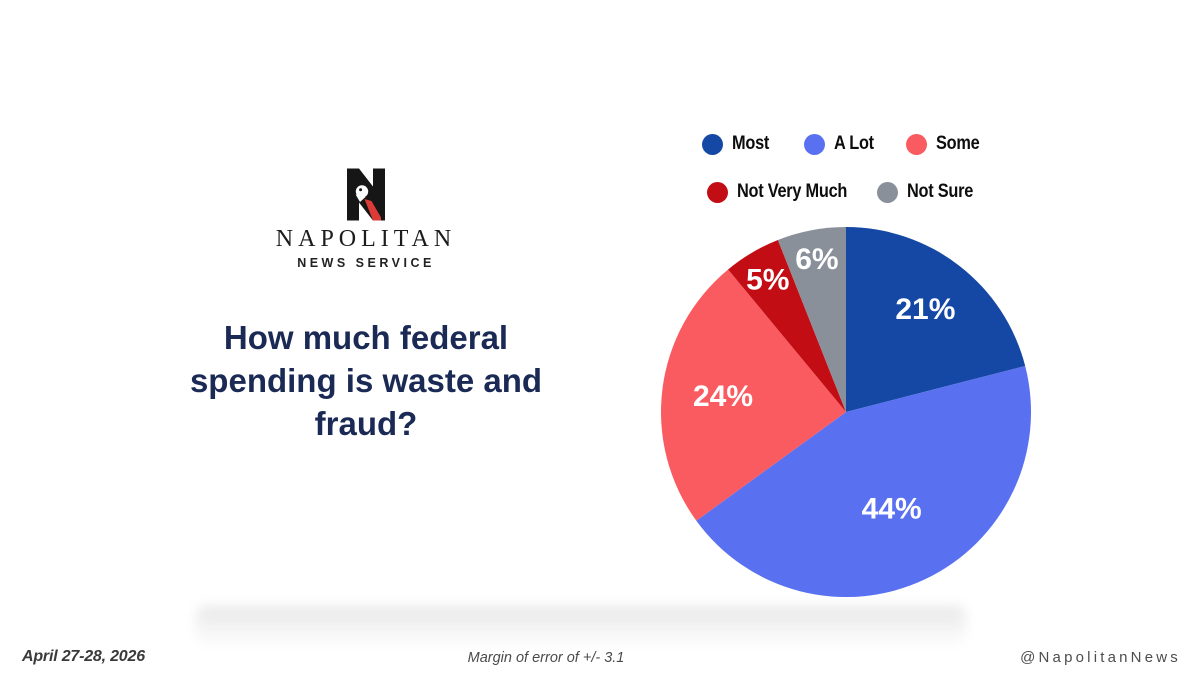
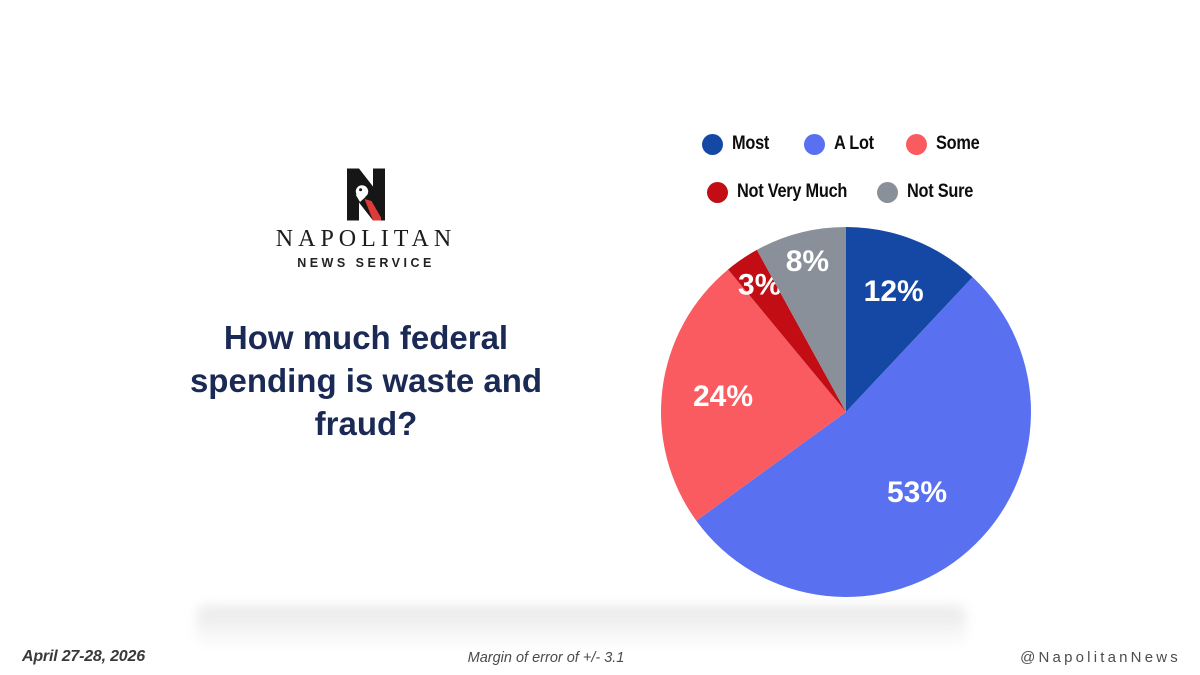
Most: 21% -> 12%
A Lot: 44% -> 53%
Not Very Much: 5% -> 3%
Not Sure: 6% -> 8%
